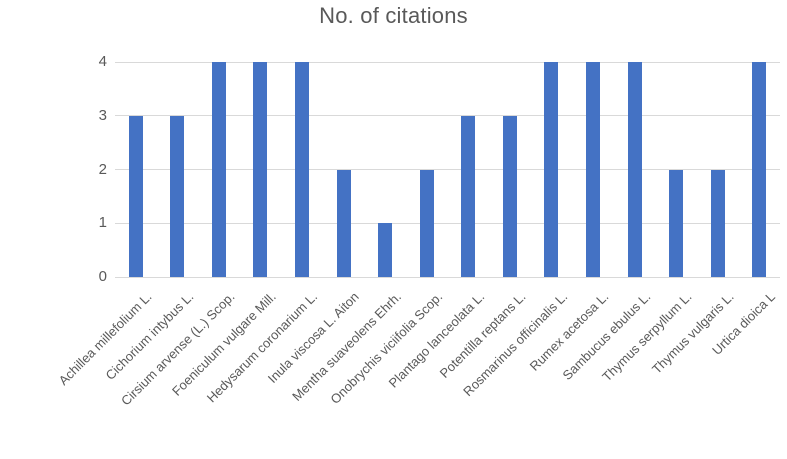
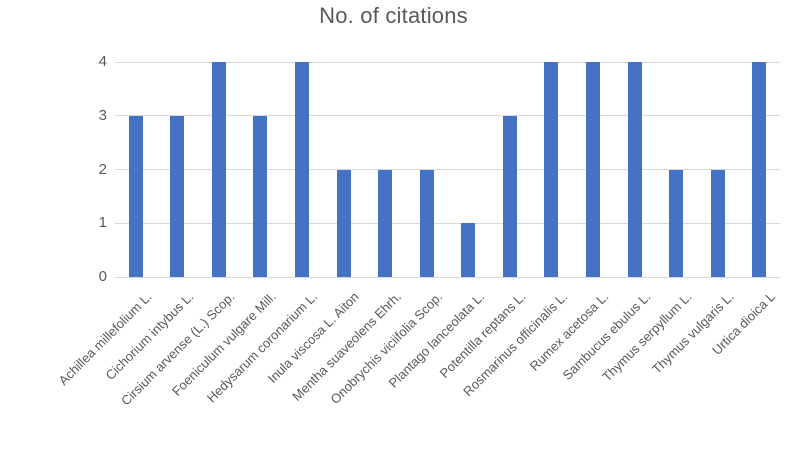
Foeniculum vulgare Mill.: 4 -> 3
Mentha suaveolens Ehrh.: 1 -> 2
Plantago lanceolata L.: 3 -> 1
